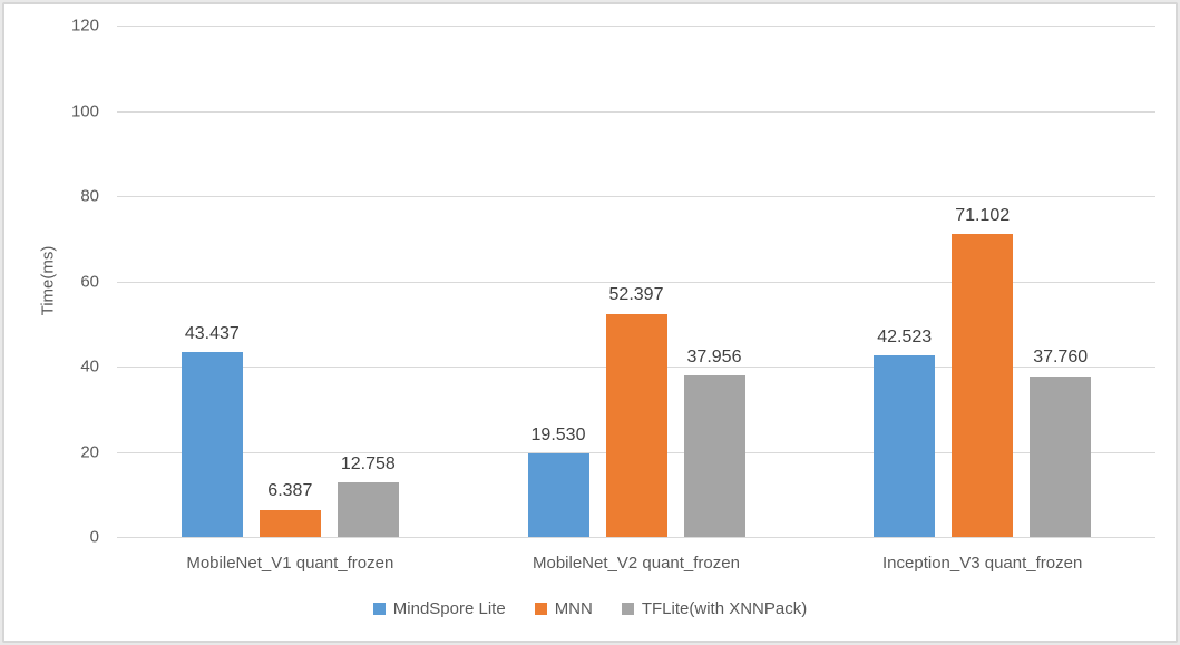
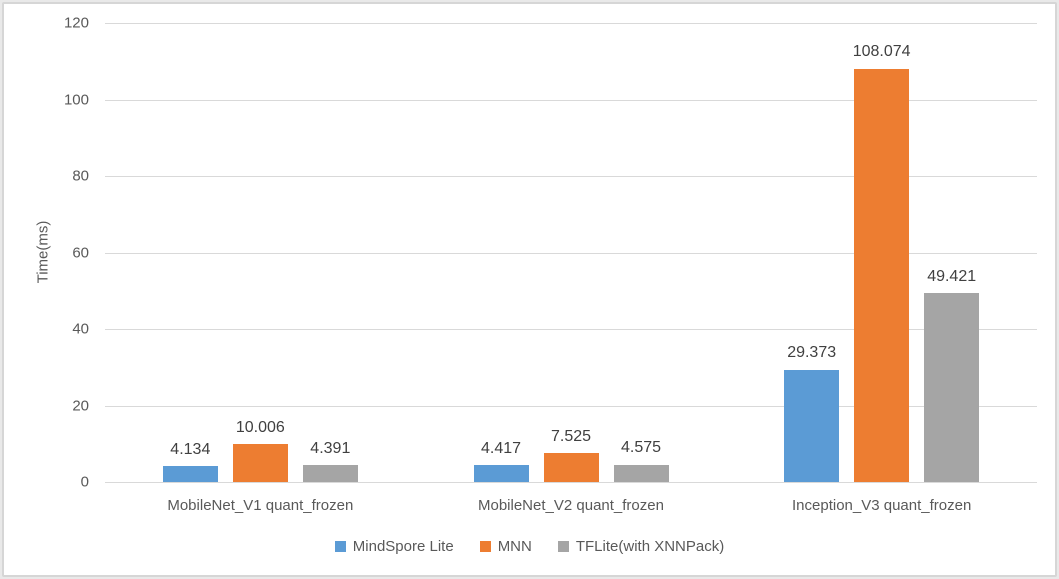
MindSpore Lite/MobileNet_V1 quant_frozen: 43.437 -> 4.134
MNN/MobileNet_V1 quant_frozen: 6.387 -> 10.006
TFLite(with XNNPack)/MobileNet_V1 quant_frozen: 12.758 -> 4.391
MindSpore Lite/MobileNet_V2 quant_frozen: 19.530 -> 4.417
MNN/MobileNet_V2 quant_frozen: 52.397 -> 7.525
TFLite(with XNNPack)/MobileNet_V2 quant_frozen: 37.956 -> 4.575
MindSpore Lite/Inception_V3 quant_frozen: 42.523 -> 29.373
MNN/Inception_V3 quant_frozen: 71.102 -> 108.074
TFLite(with XNNPack)/Inception_V3 quant_frozen: 37.760 -> 49.421
